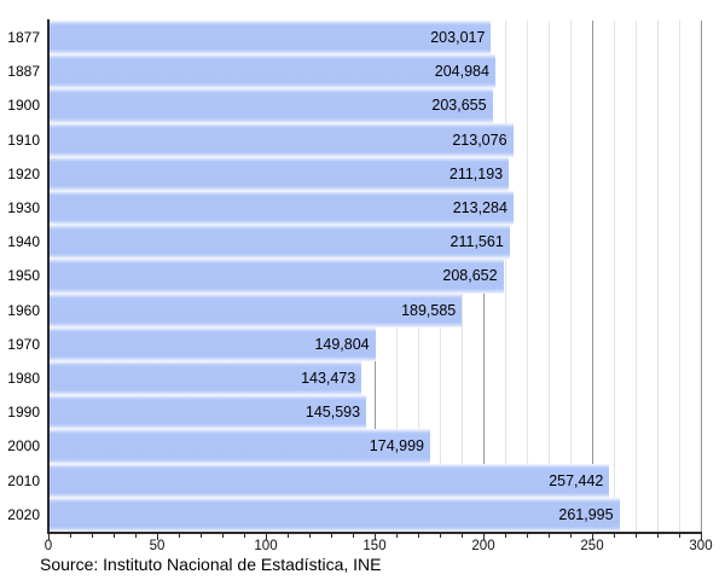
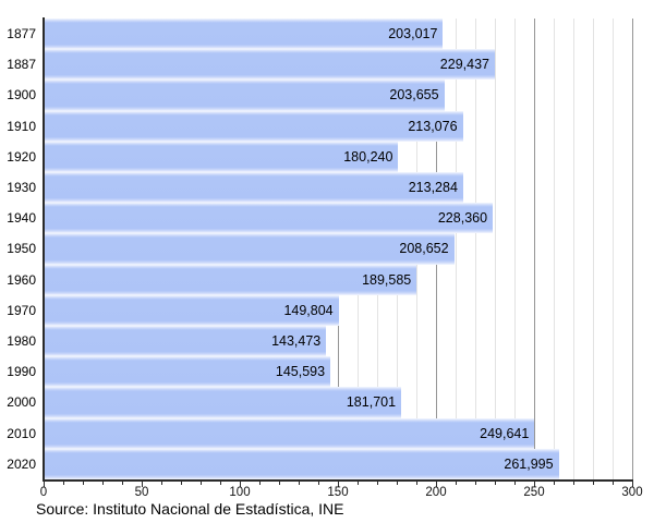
1887: 204,984 -> 229,437
1920: 211,193 -> 180,240
1940: 211,561 -> 228,360
2000: 174,999 -> 181,701
2010: 257,442 -> 249,641
